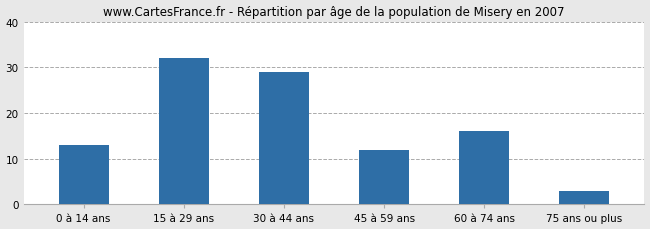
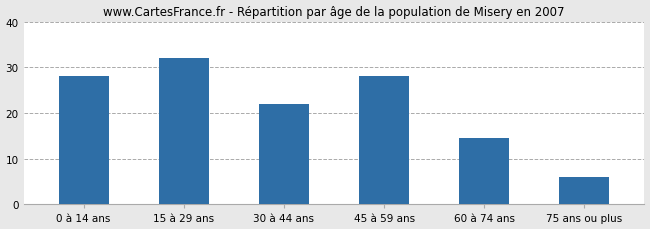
0 à 14 ans: 13.0 -> 28.0
30 à 44 ans: 29.0 -> 22.0
45 à 59 ans: 12.0 -> 28.0
60 à 74 ans: 16.0 -> 14.5
75 ans ou plus: 3.0 -> 6.0
